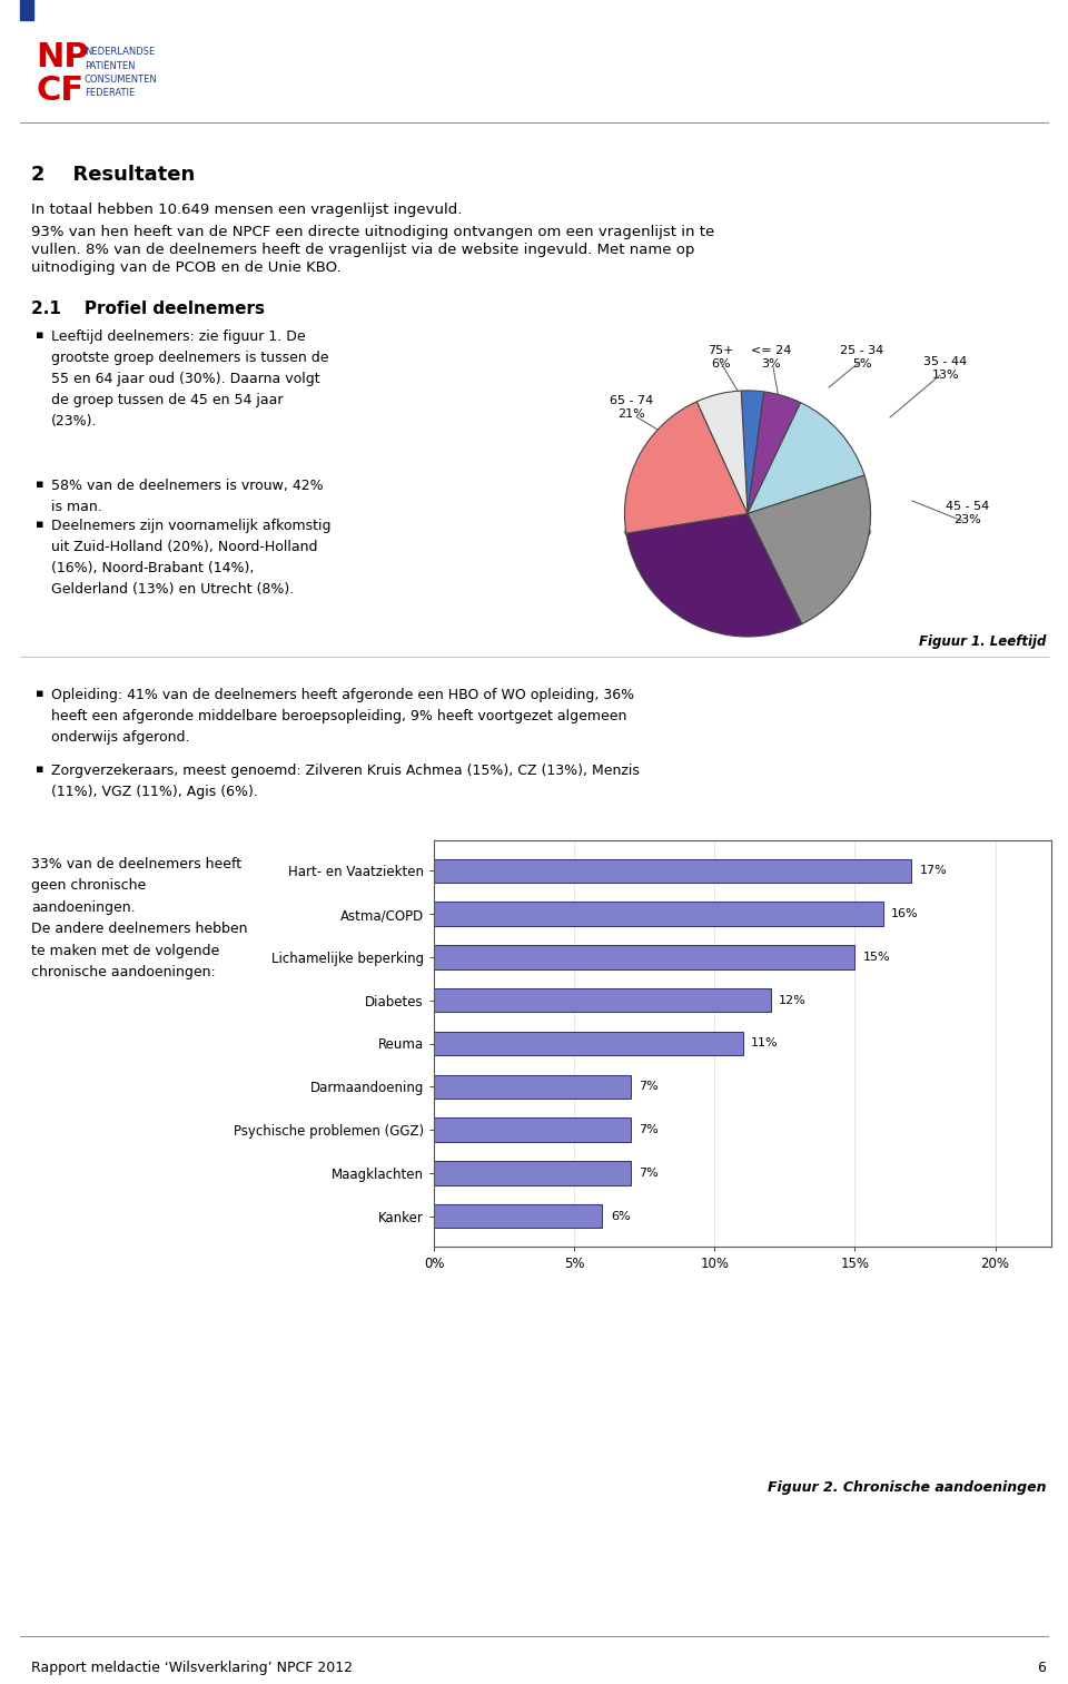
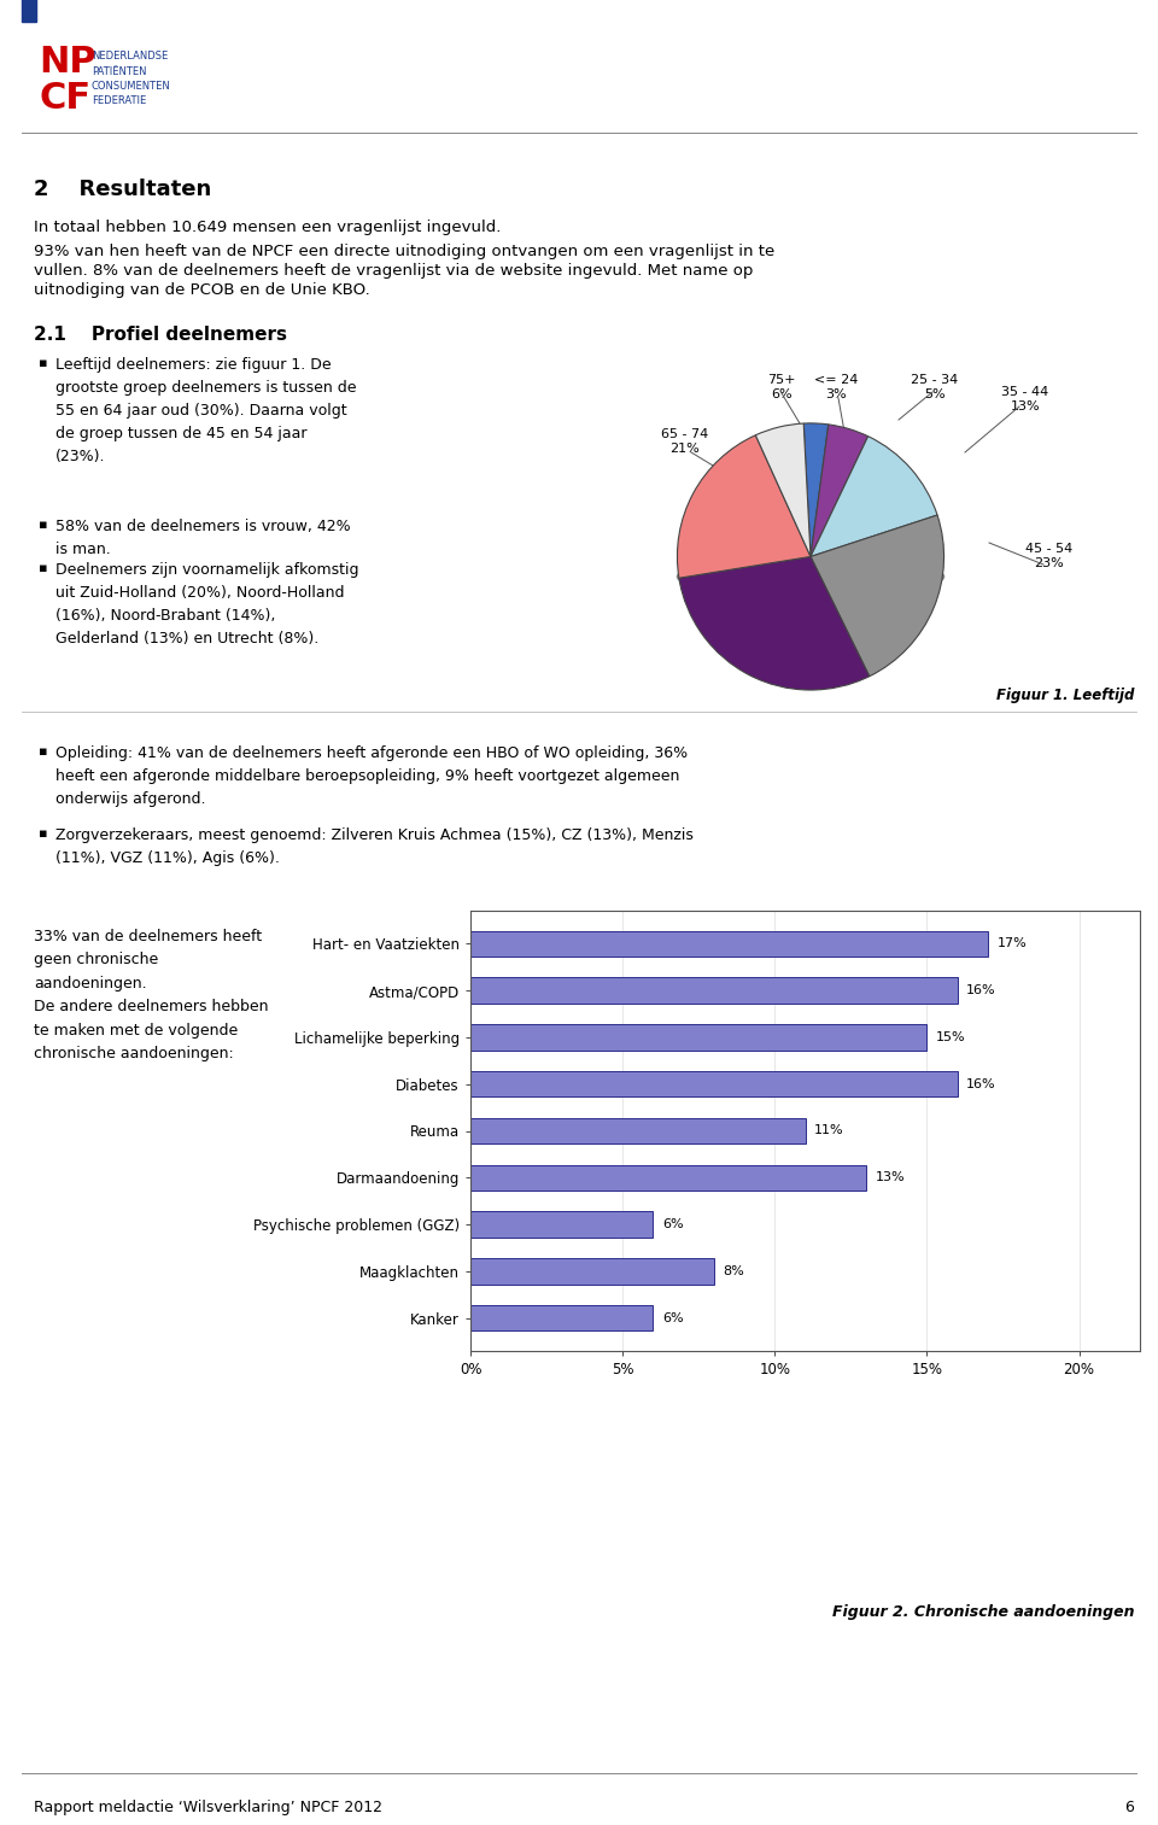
Diabetes: 12% -> 16%
Darmaandoening: 7% -> 13%
Psychische problemen (GGZ): 7% -> 6%
Maagklachten: 7% -> 8%
